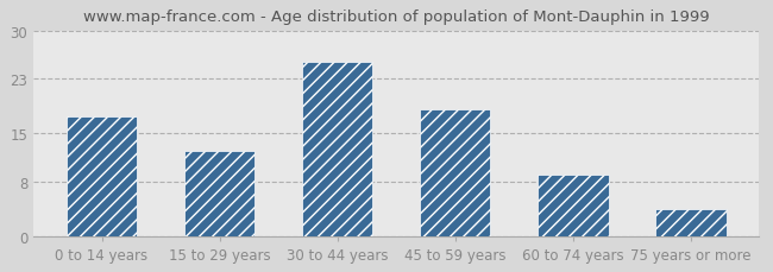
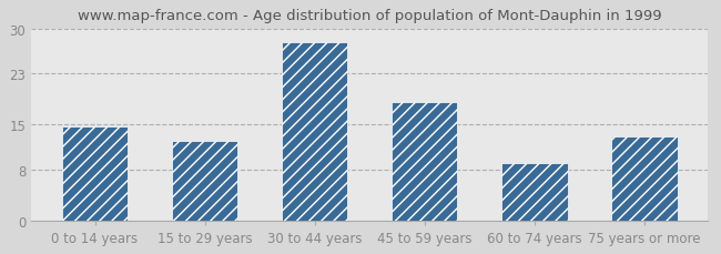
0 to 14 years: 17.5 -> 14.6
30 to 44 years: 25.5 -> 27.8
75 years or more: 4.0 -> 13.2
